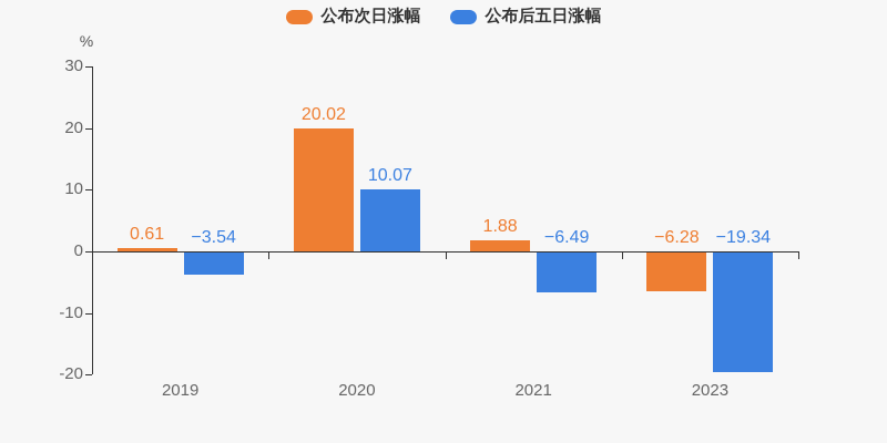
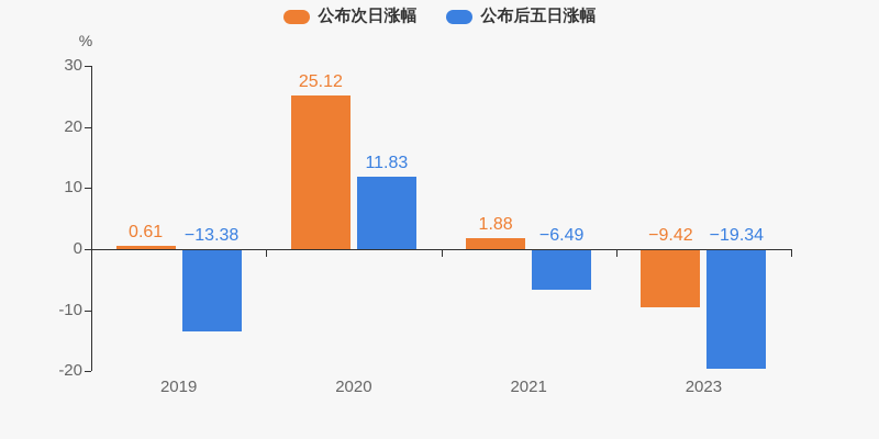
公布后五日涨幅/2019: −3.54 -> −13.38
公布次日涨幅/2020: 20.02 -> 25.12
公布后五日涨幅/2020: 10.07 -> 11.83
公布次日涨幅/2023: −6.28 -> −9.42
